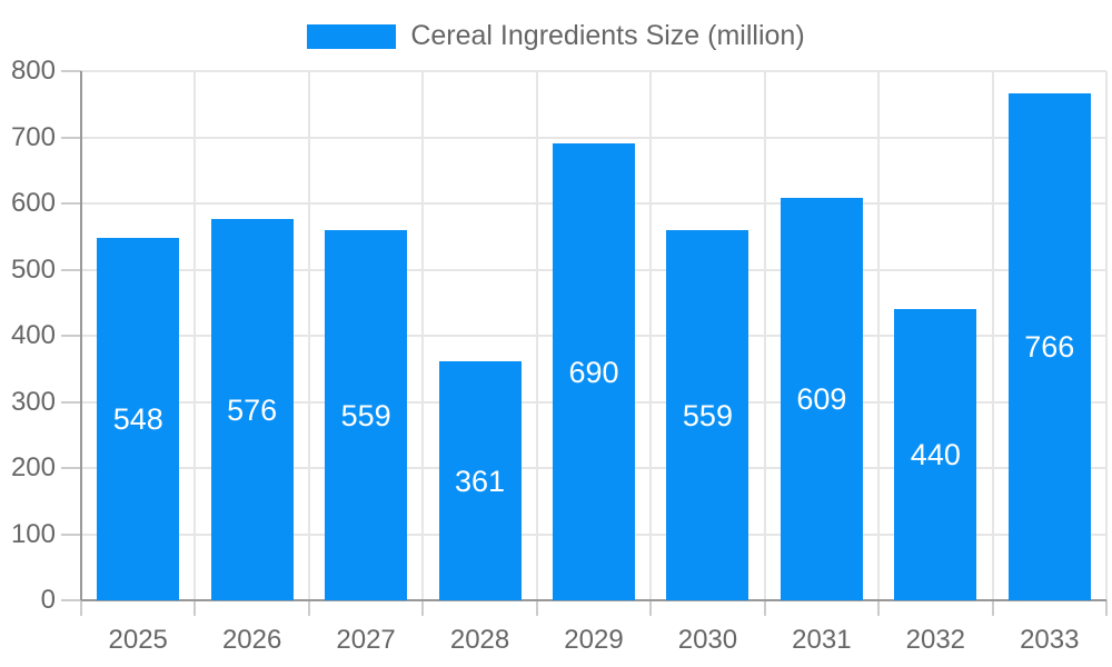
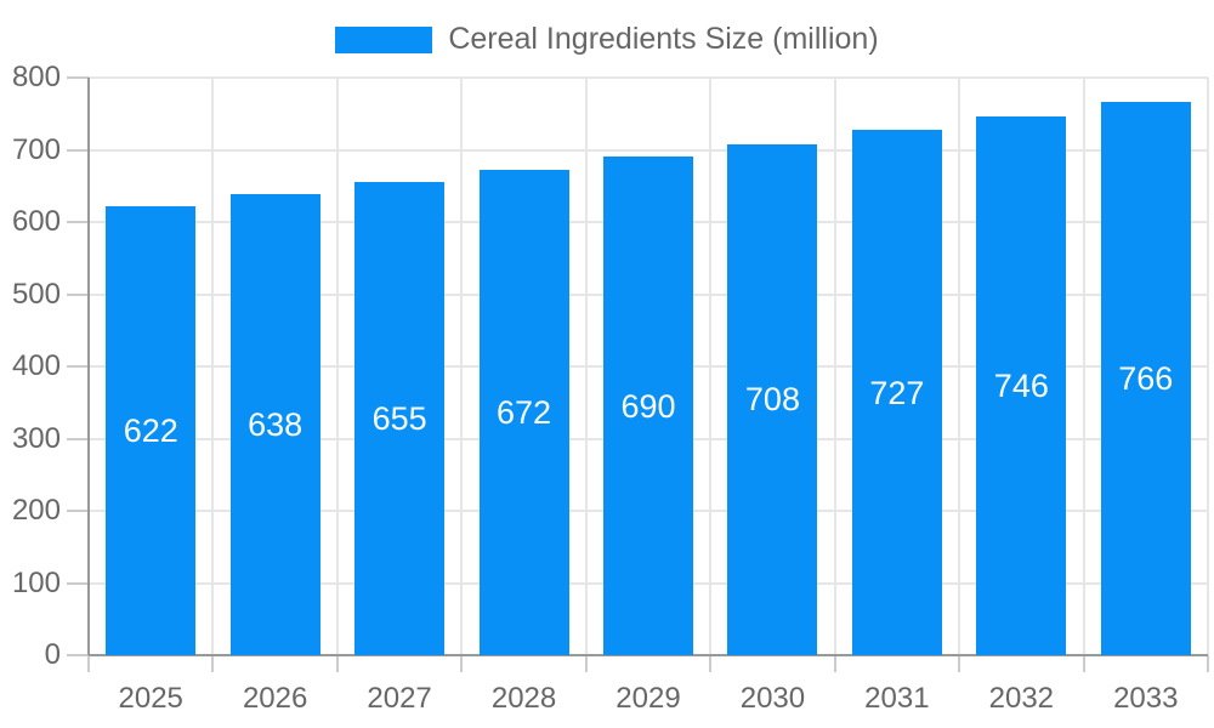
2025: 548 -> 622
2026: 576 -> 638
2027: 559 -> 655
2028: 361 -> 672
2030: 559 -> 708
2031: 609 -> 727
2032: 440 -> 746
